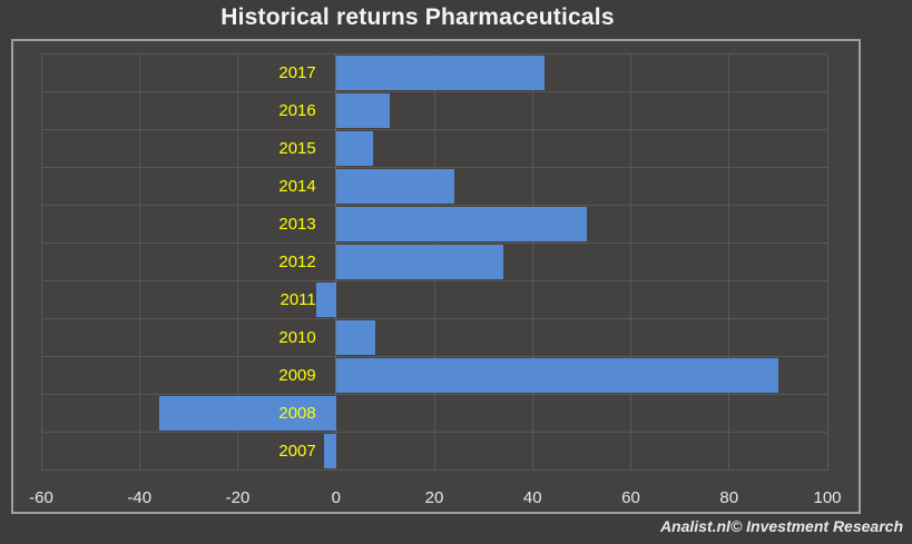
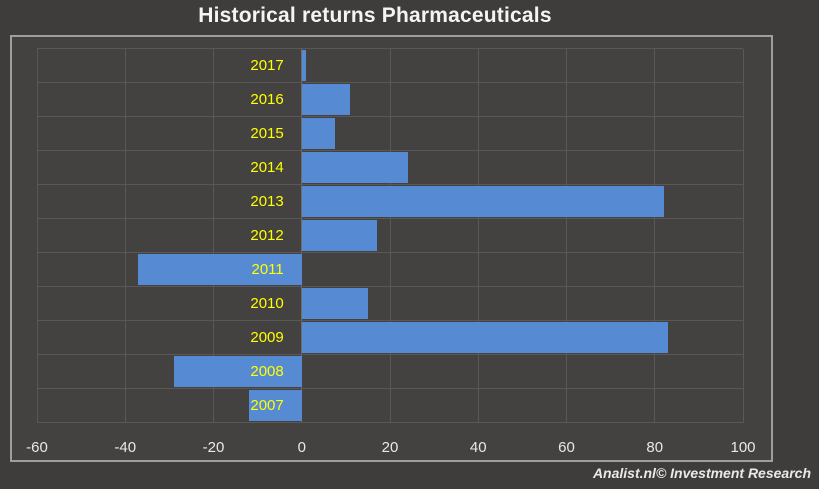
2017: 42 -> 1
2013: 51 -> 82
2012: 34 -> 17
2011: -4 -> -37
2010: 8 -> 15
2009: 90 -> 83
2008: -36 -> -29
2007: -2 -> -12
